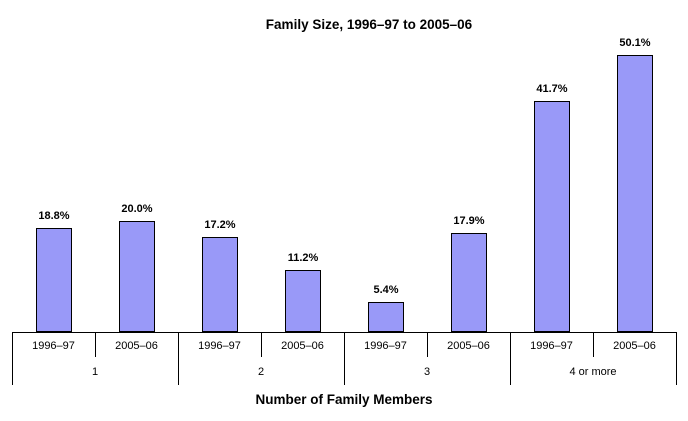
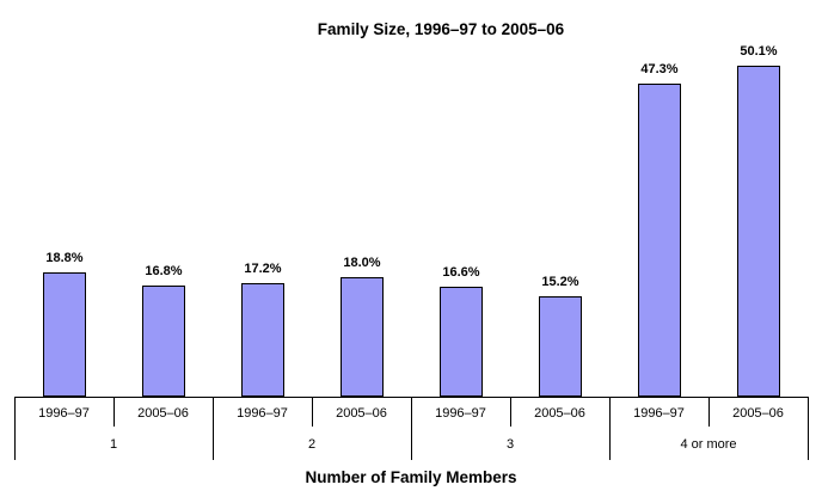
2005–06/1: 20.0% -> 16.8%
2005–06/2: 11.2% -> 18.0%
1996–97/3: 5.4% -> 16.6%
2005–06/3: 17.9% -> 15.2%
1996–97/4 or more: 41.7% -> 47.3%
